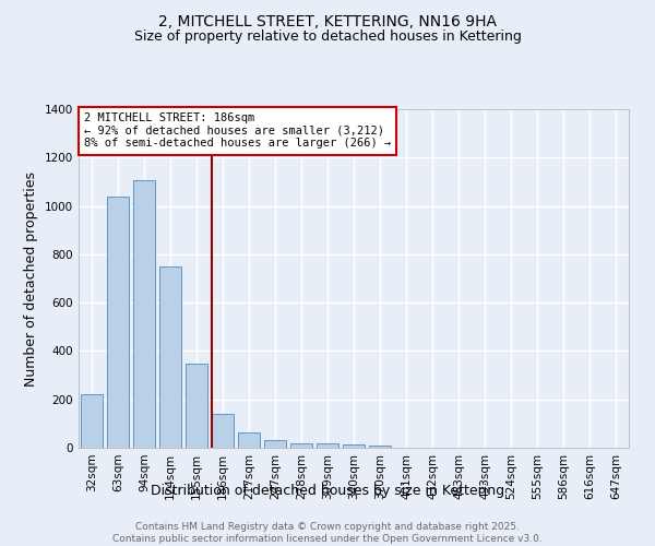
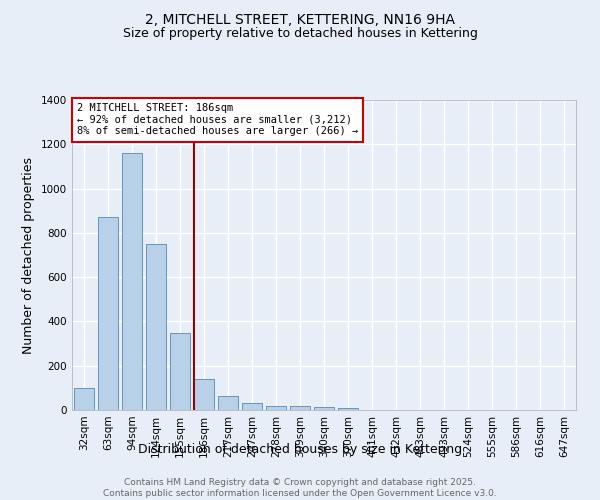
32sqm: 220 -> 100
63sqm: 1040 -> 870
94sqm: 1105 -> 1160
